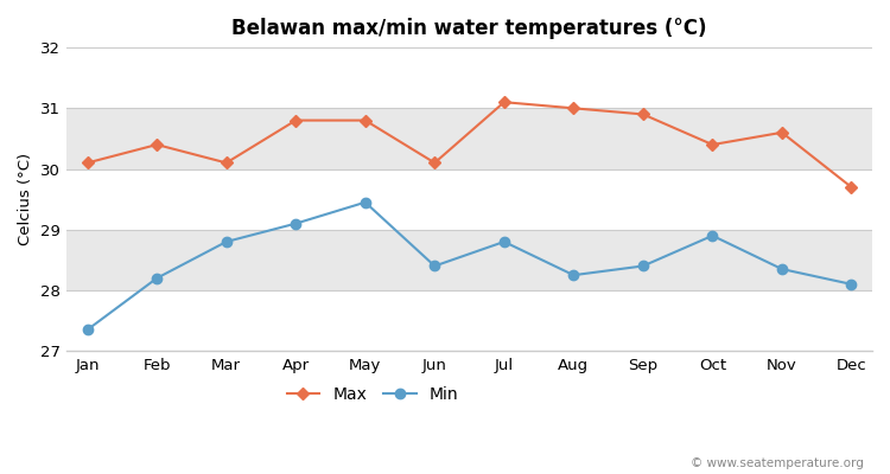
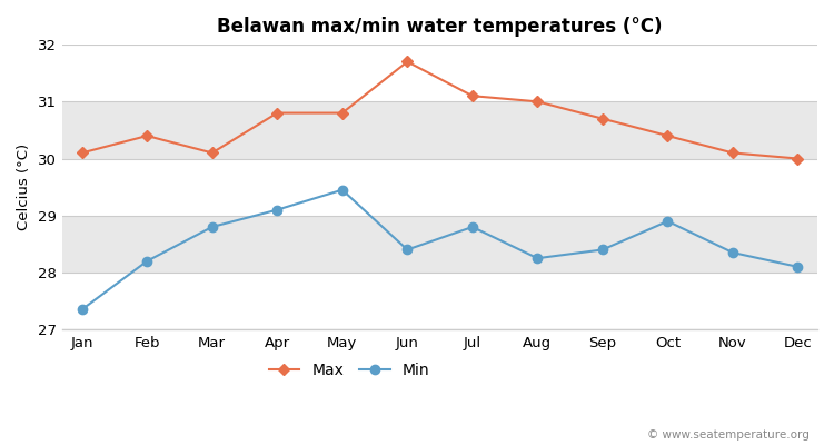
Max/Jun: 30.1 -> 31.7
Max/Sep: 30.9 -> 30.7
Max/Nov: 30.6 -> 30.1
Max/Dec: 29.7 -> 30.0
